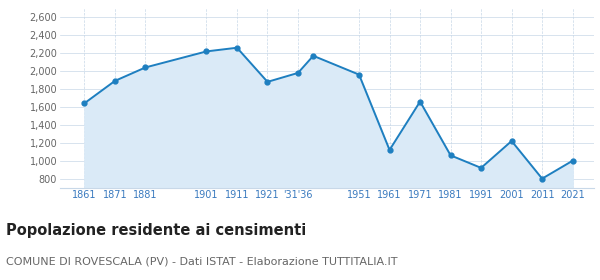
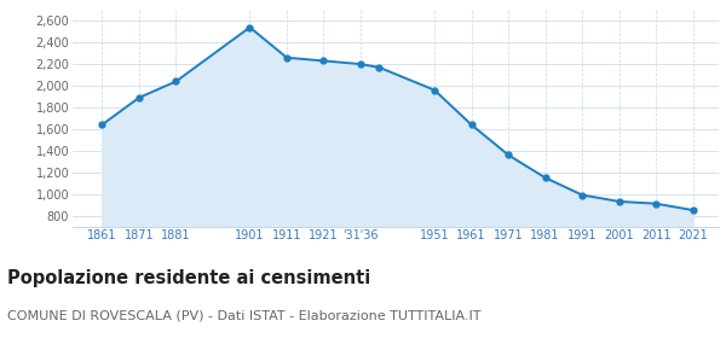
1901: 2,220 -> 2,540
1921: 1,880 -> 2,230
'31'36: 1,980 -> 2,200
1961: 1,120 -> 1,640
1971: 1,660 -> 1,360
1981: 1,060 -> 1,150
1991: 920 -> 990
2001: 1,220 -> 930
2011: 800 -> 910
2021: 1,000 -> 850
